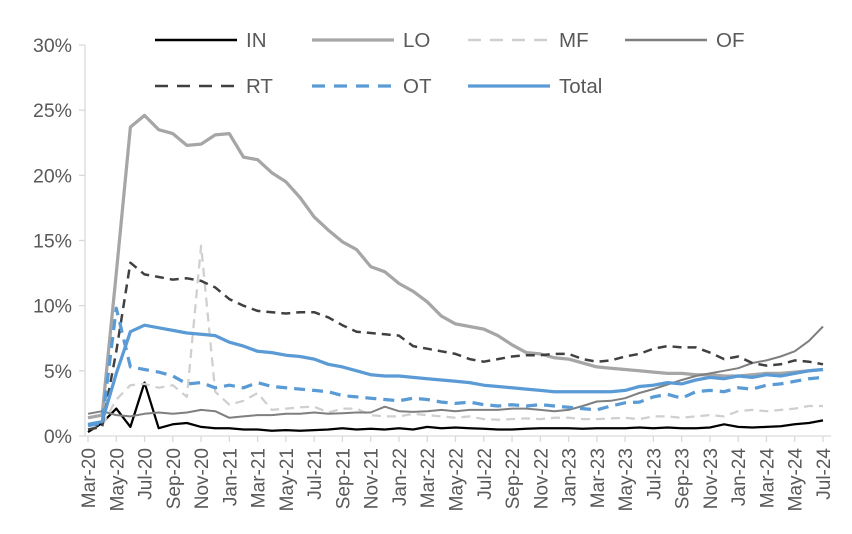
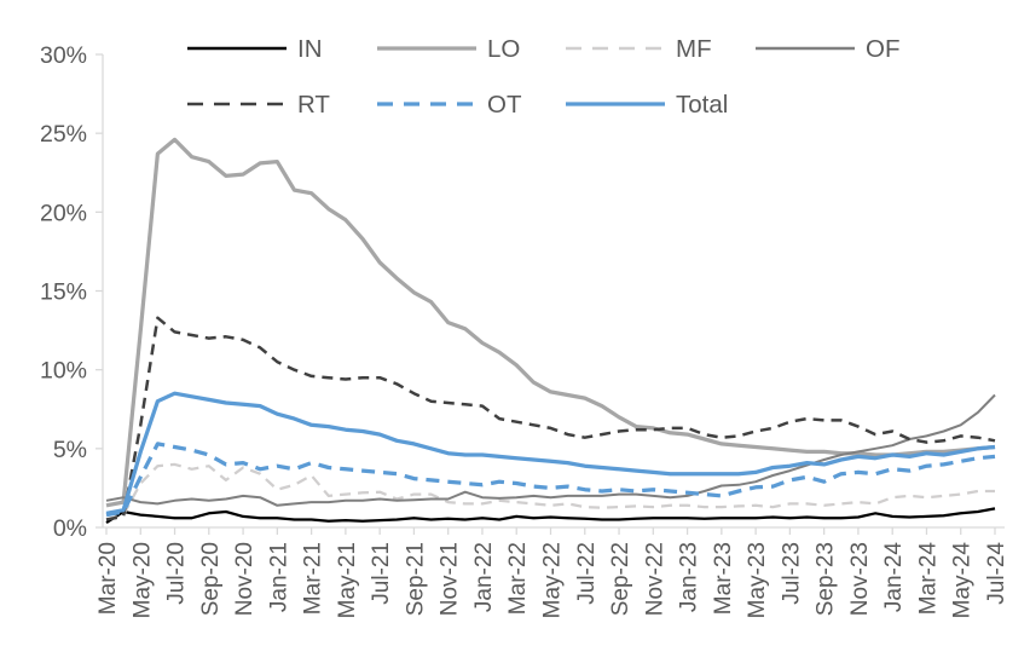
IN/May-20: 2.1% -> 0.8%
OT/May-20: 9.8% -> 3.2%
IN/Jul-20: 4.1% -> 0.6%
MF/Nov-20: 14.6% -> 3.8%
